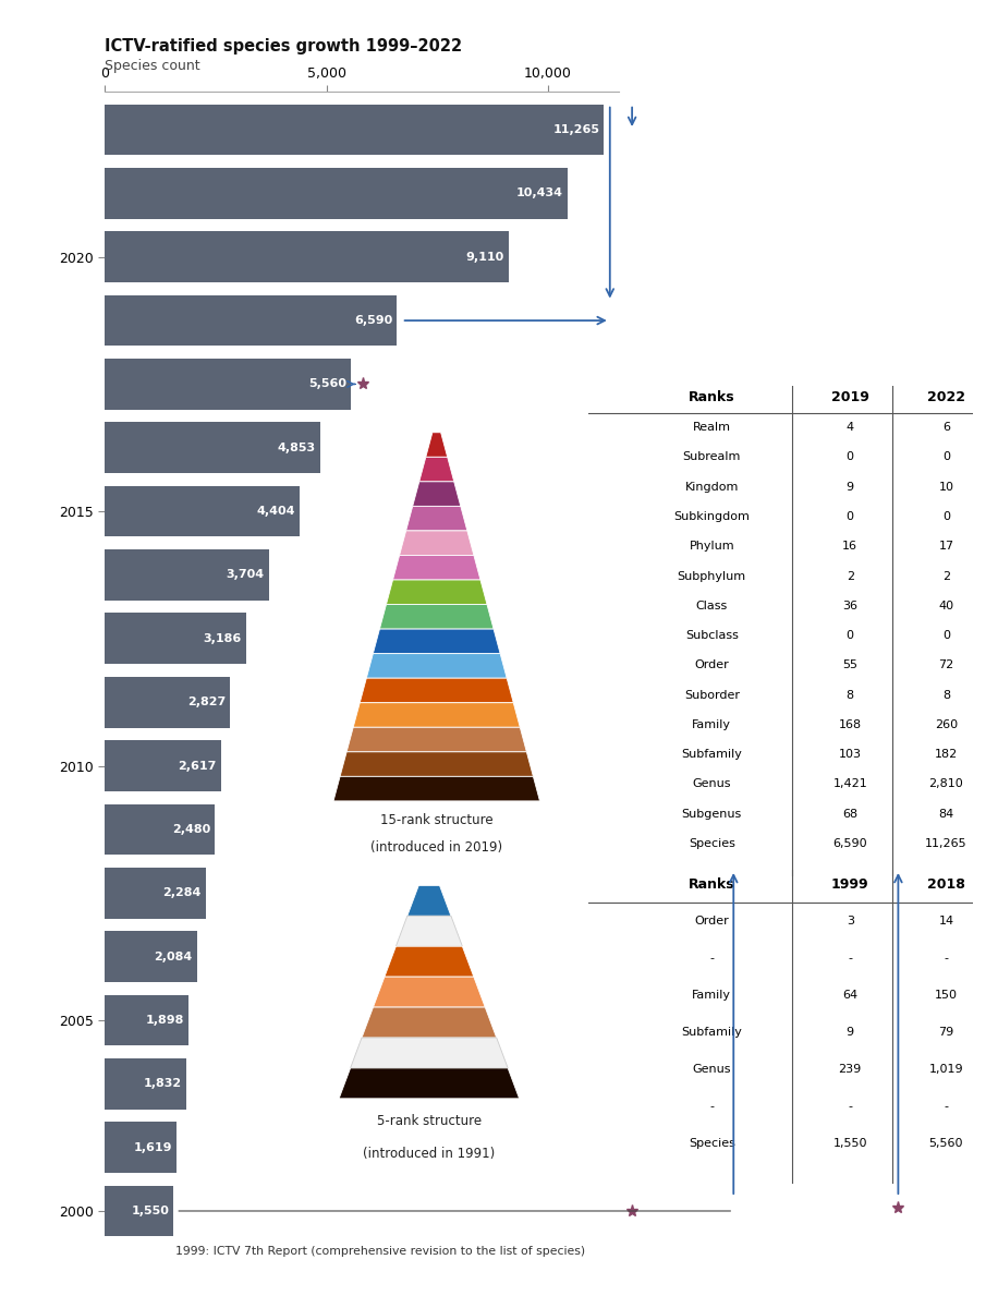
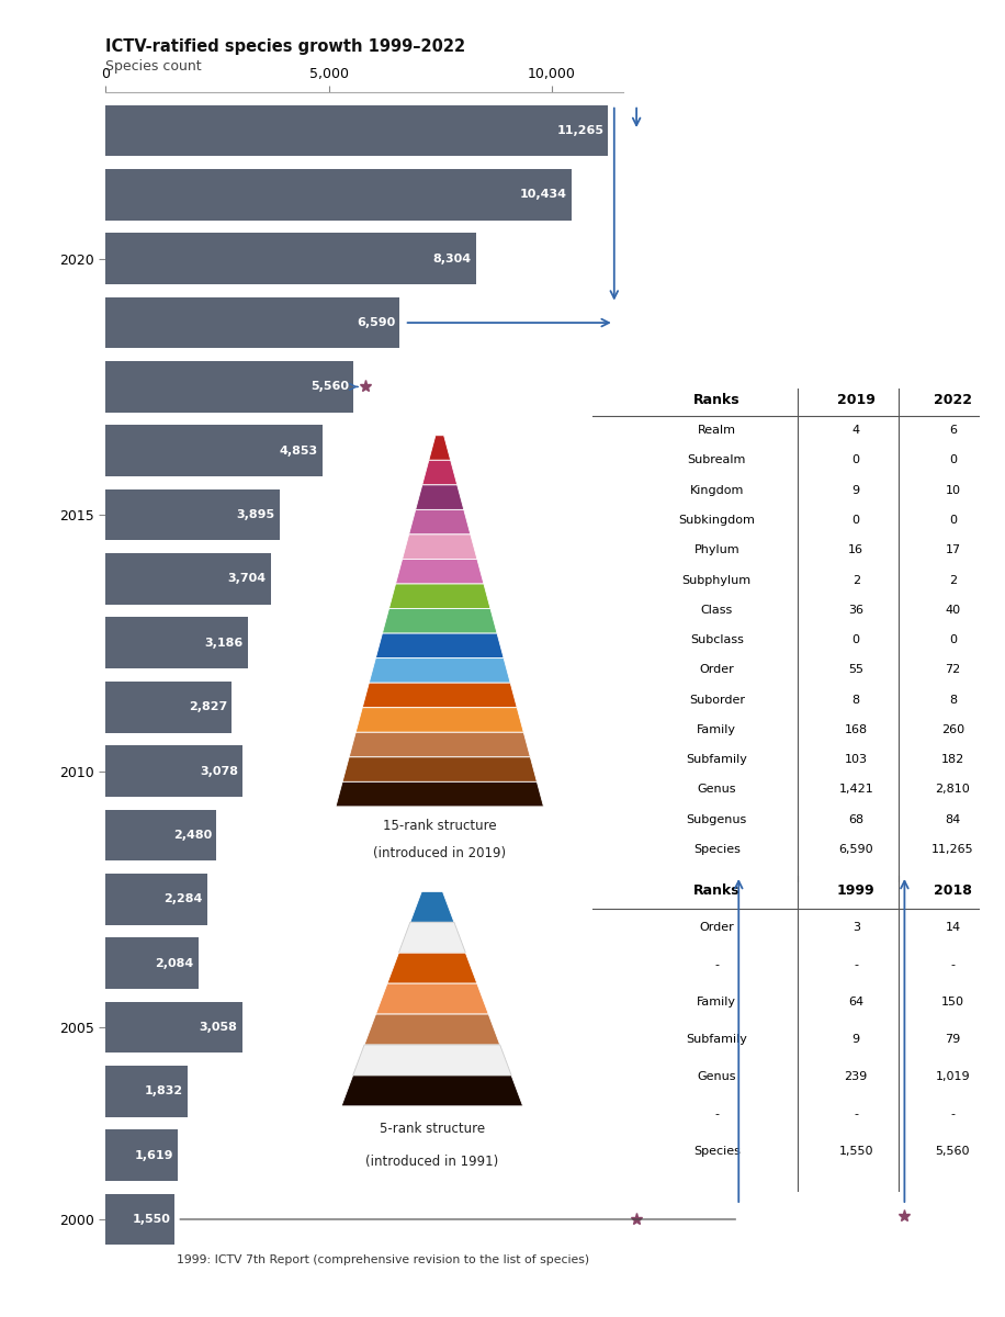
2020: 9,110 -> 8,304
2015: 4,404 -> 3,895
2010: 2,617 -> 3,078
2005: 1,898 -> 3,058
